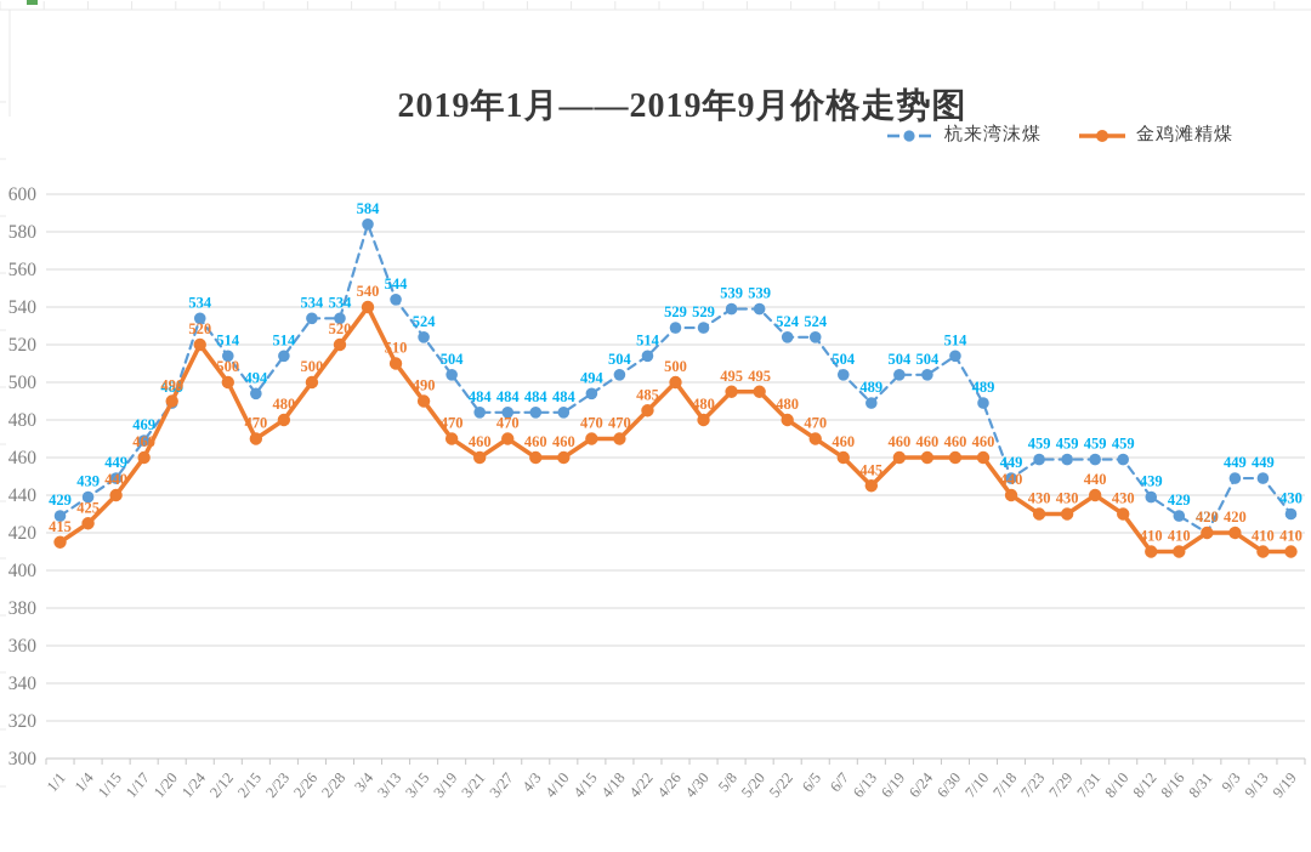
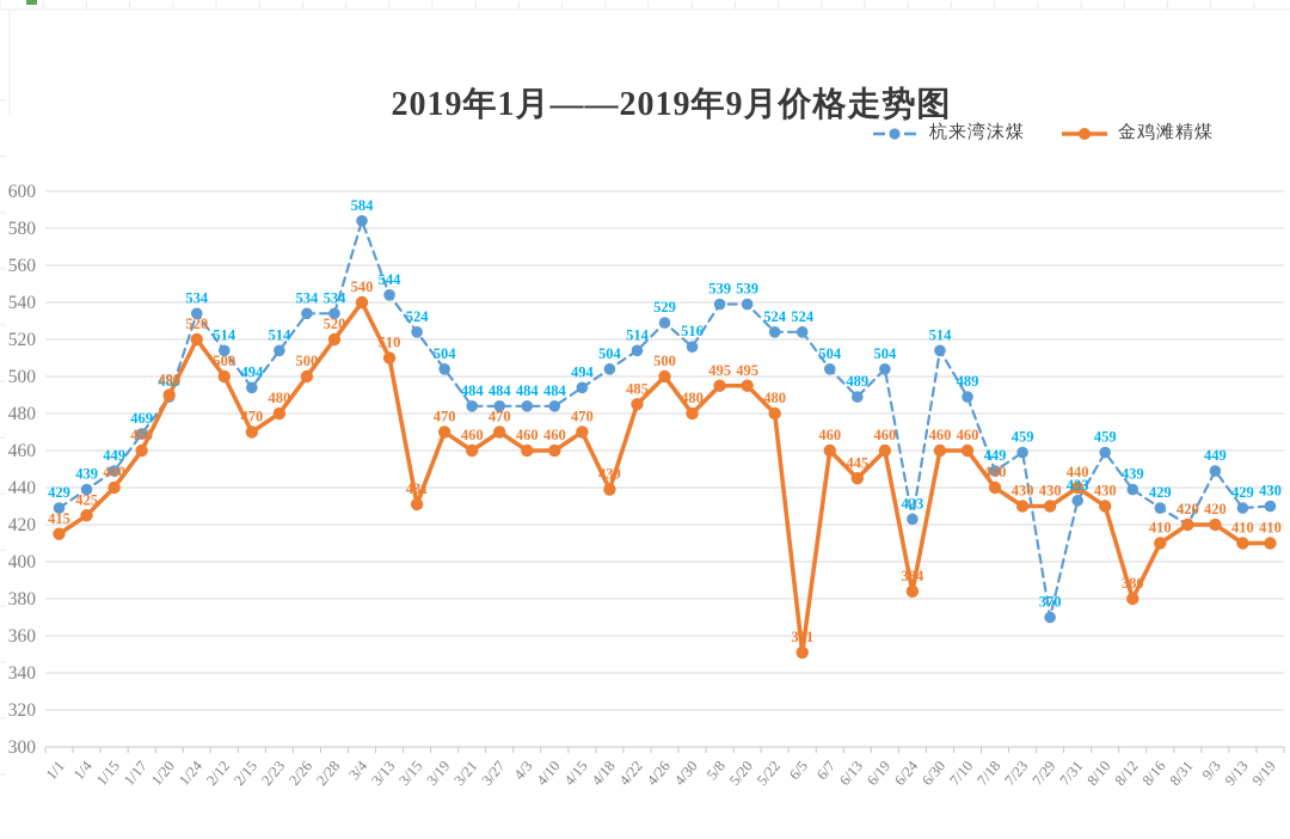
金鸡滩精煤/3/15: 490 -> 431
金鸡滩精煤/4/18: 470 -> 439
杭来湾沫煤/4/30: 529 -> 516
金鸡滩精煤/6/5: 470 -> 351
杭来湾沫煤/6/24: 504 -> 423
金鸡滩精煤/6/24: 460 -> 384
杭来湾沫煤/7/29: 459 -> 370
杭来湾沫煤/7/31: 459 -> 433
金鸡滩精煤/8/12: 410 -> 380
杭来湾沫煤/9/13: 449 -> 429
